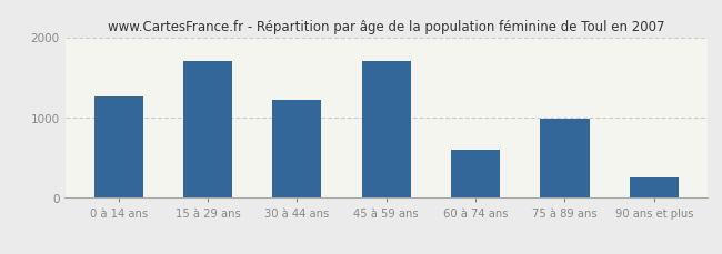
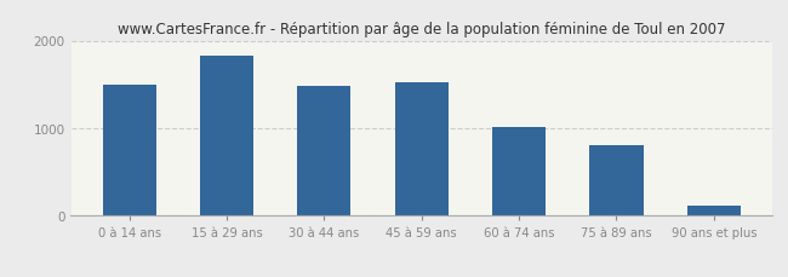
0 à 14 ans: 1260 -> 1500
15 à 29 ans: 1700 -> 1830
30 à 44 ans: 1220 -> 1480
45 à 59 ans: 1700 -> 1530
60 à 74 ans: 600 -> 1010
75 à 89 ans: 980 -> 800
90 ans et plus: 260 -> 120
